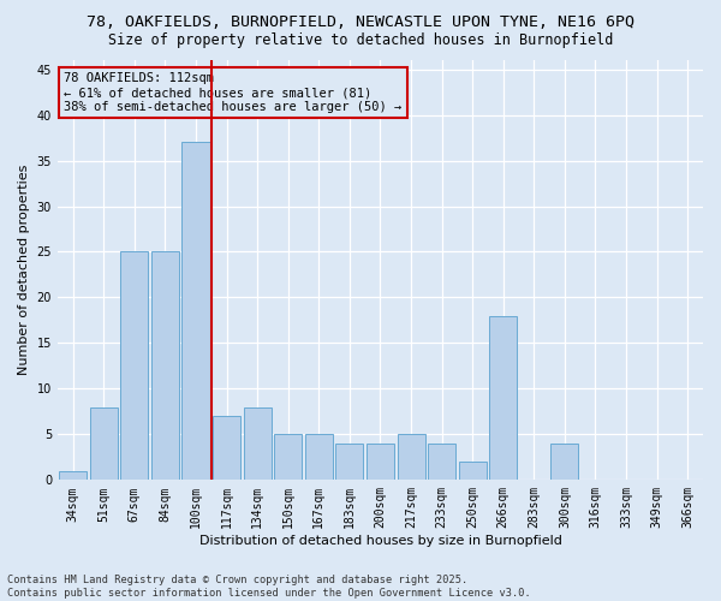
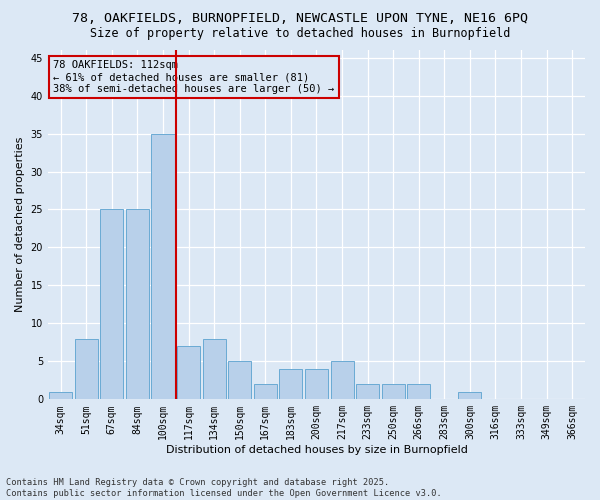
100sqm: 37 -> 35
167sqm: 5 -> 2
233sqm: 4 -> 2
266sqm: 18 -> 2
300sqm: 4 -> 1
